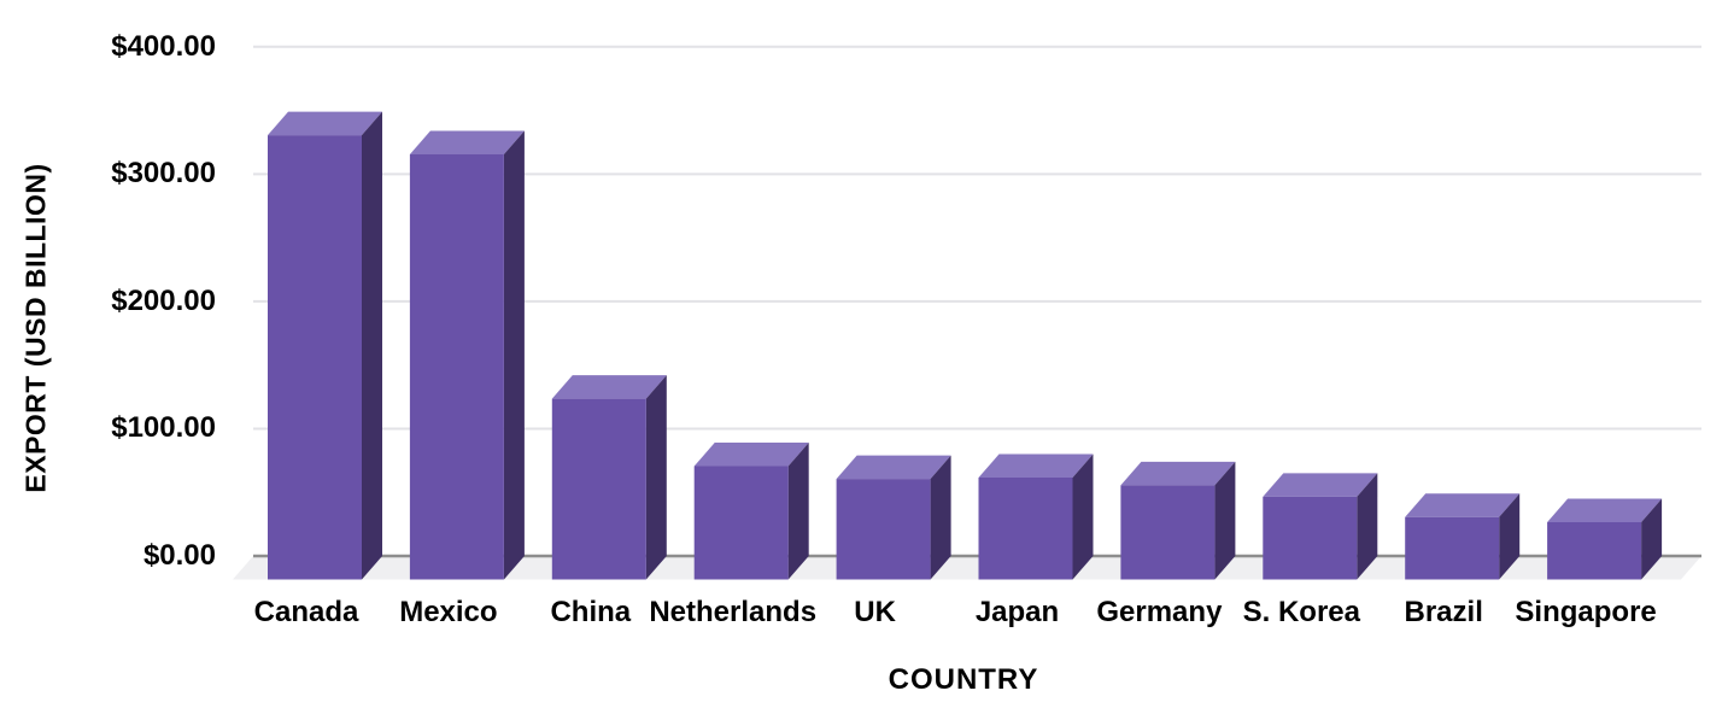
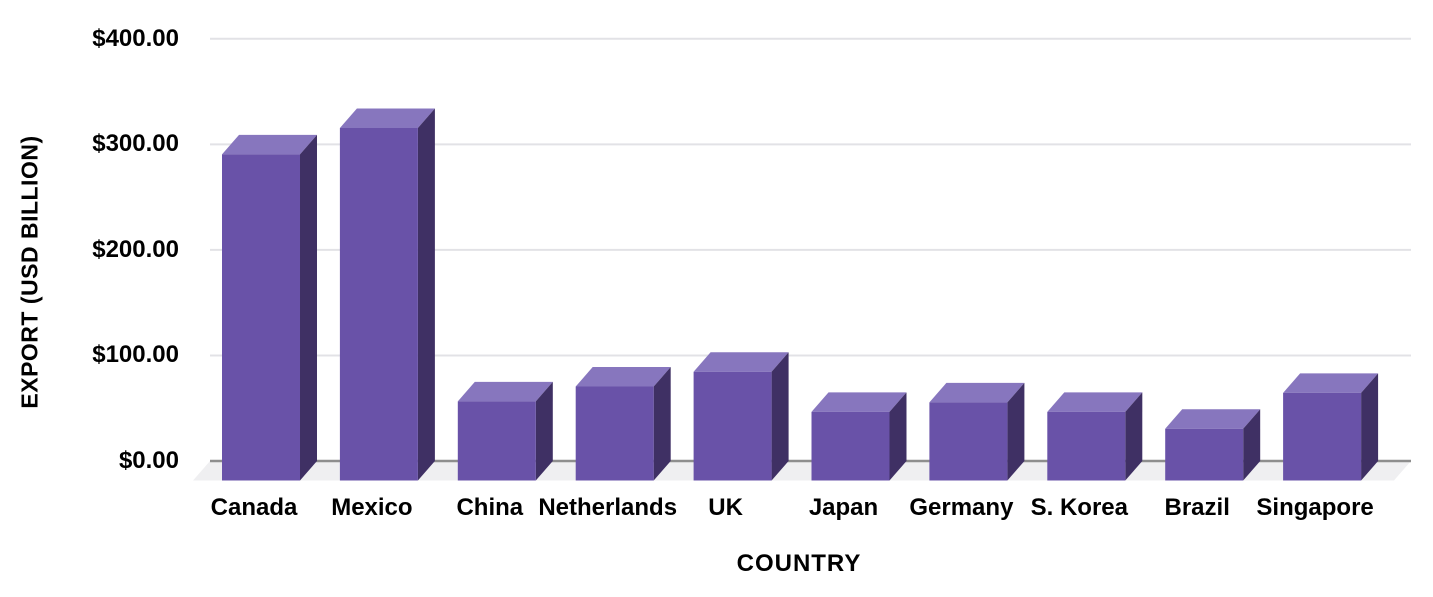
Canada: $349 -> $309
China: $142 -> $75
UK: $79 -> $103
Japan: $80 -> $65
Singapore: $45 -> $83
